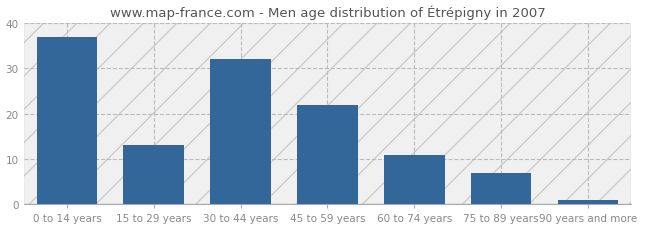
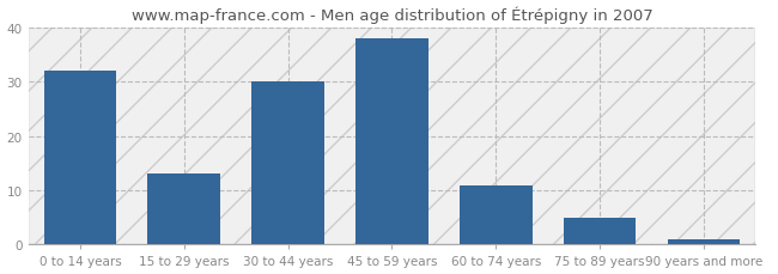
0 to 14 years: 37 -> 32
30 to 44 years: 32 -> 30
45 to 59 years: 22 -> 38
75 to 89 years: 7 -> 5
